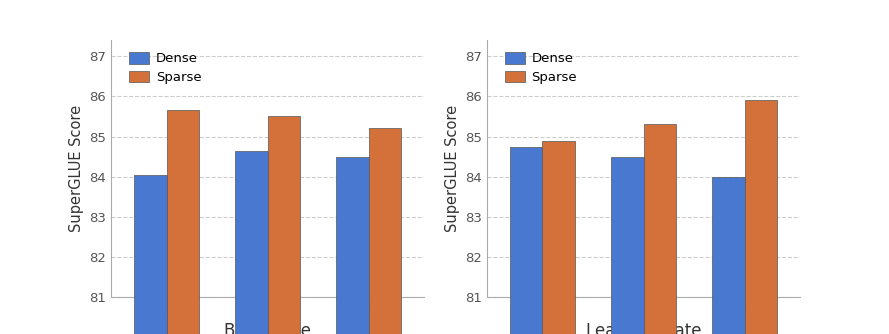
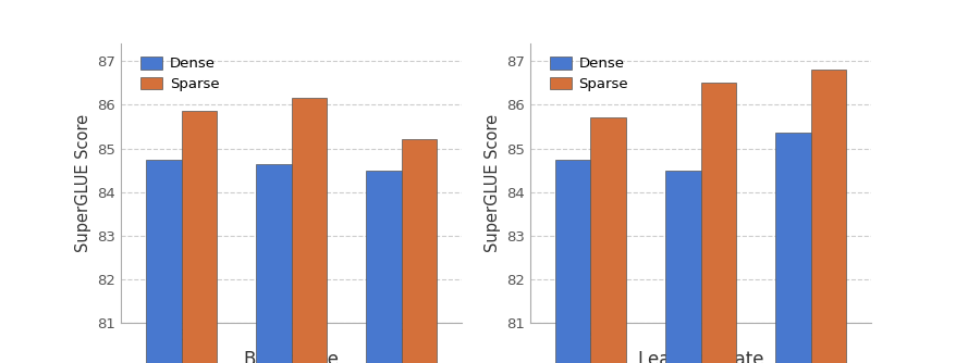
Dense/65k: 84.05 -> 84.75
Sparse/65k: 85.65 -> 85.85
Sparse/262k: 85.50 -> 86.15
Sparse/1e-4: 84.9 -> 85.7
Sparse/5e-4: 85.3 -> 86.5
Dense/1e-3: 84.00 -> 85.35
Sparse/1e-3: 85.9 -> 86.8
